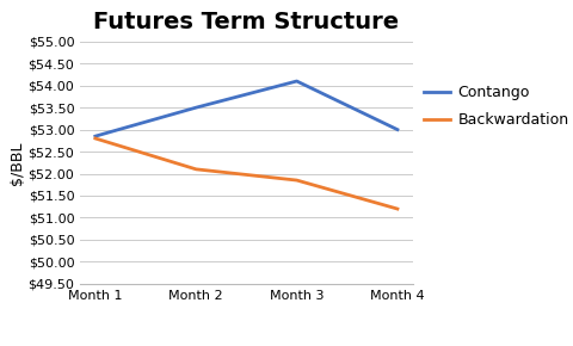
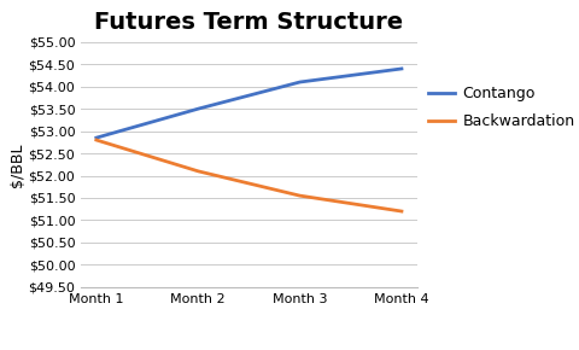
Backwardation/Month 3: $51.85 -> $51.55
Contango/Month 4: $53.00 -> $54.40
